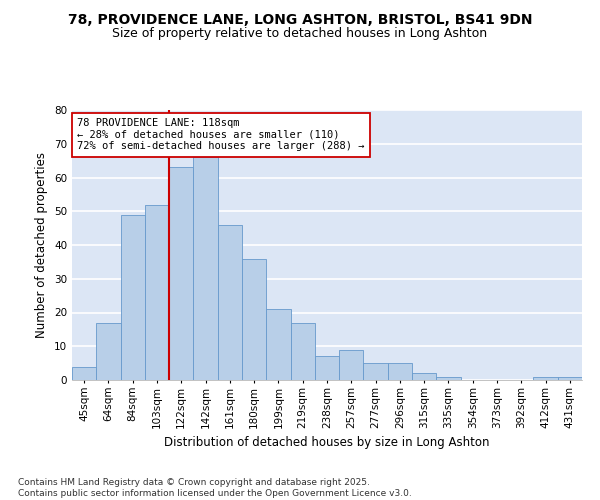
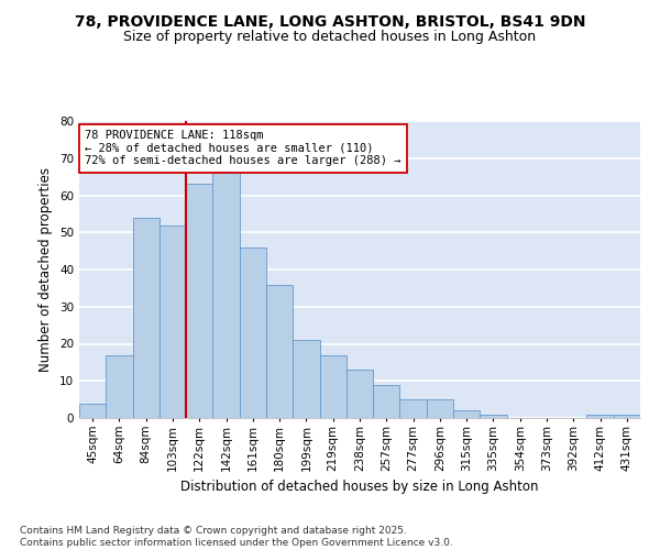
84sqm: 49 -> 54
238sqm: 7 -> 13
